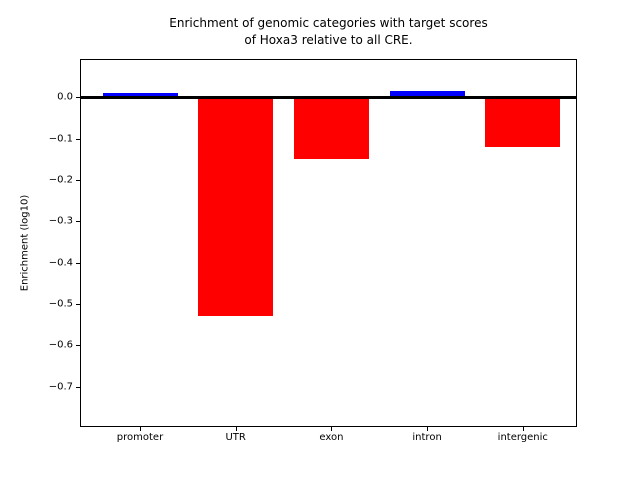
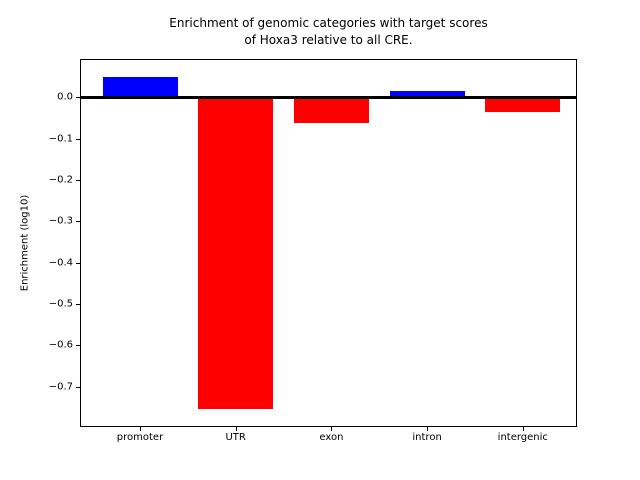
promoter: 0.01 -> 0.05
UTR: -0.53 -> -0.76
exon: -0.15 -> -0.06
intergenic: -0.12 -> -0.04
